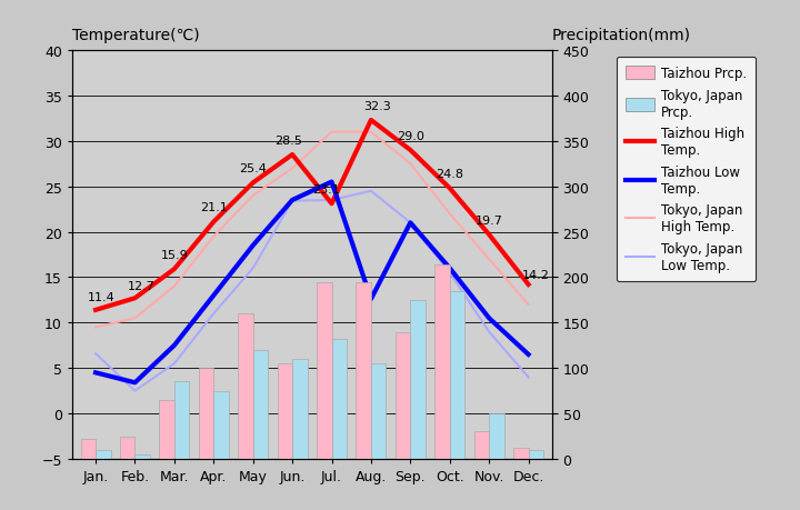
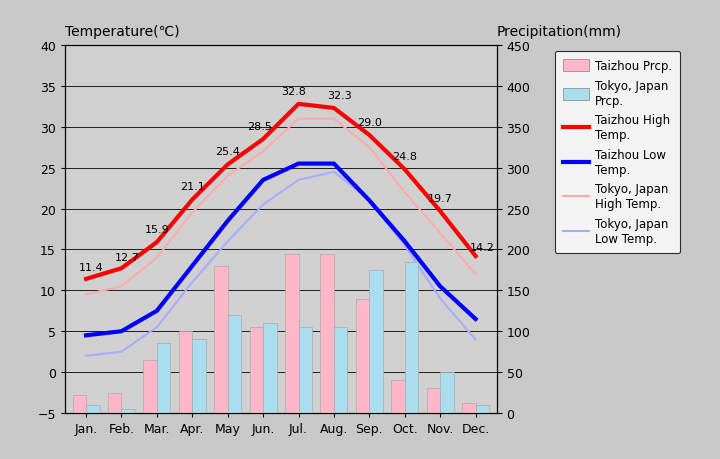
Tokyo, Japan Low Temp./Jan.: 6.6 -> 2.0
Taizhou Low Temp./Feb.: 3.4 -> 5.0
Tokyo, Japan Prcp./Apr.: 74 -> 90
Taizhou Prcp./May: 160 -> 180
Tokyo, Japan Low Temp./Jun.: 23.4 -> 20.5
Taizhou High Temp./Jul.: 23.1 -> 32.8
Tokyo, Japan Prcp./Jul.: 132 -> 105
Taizhou Low Temp./Aug.: 12.6 -> 25.5
Taizhou Prcp./Oct.: 214 -> 40
